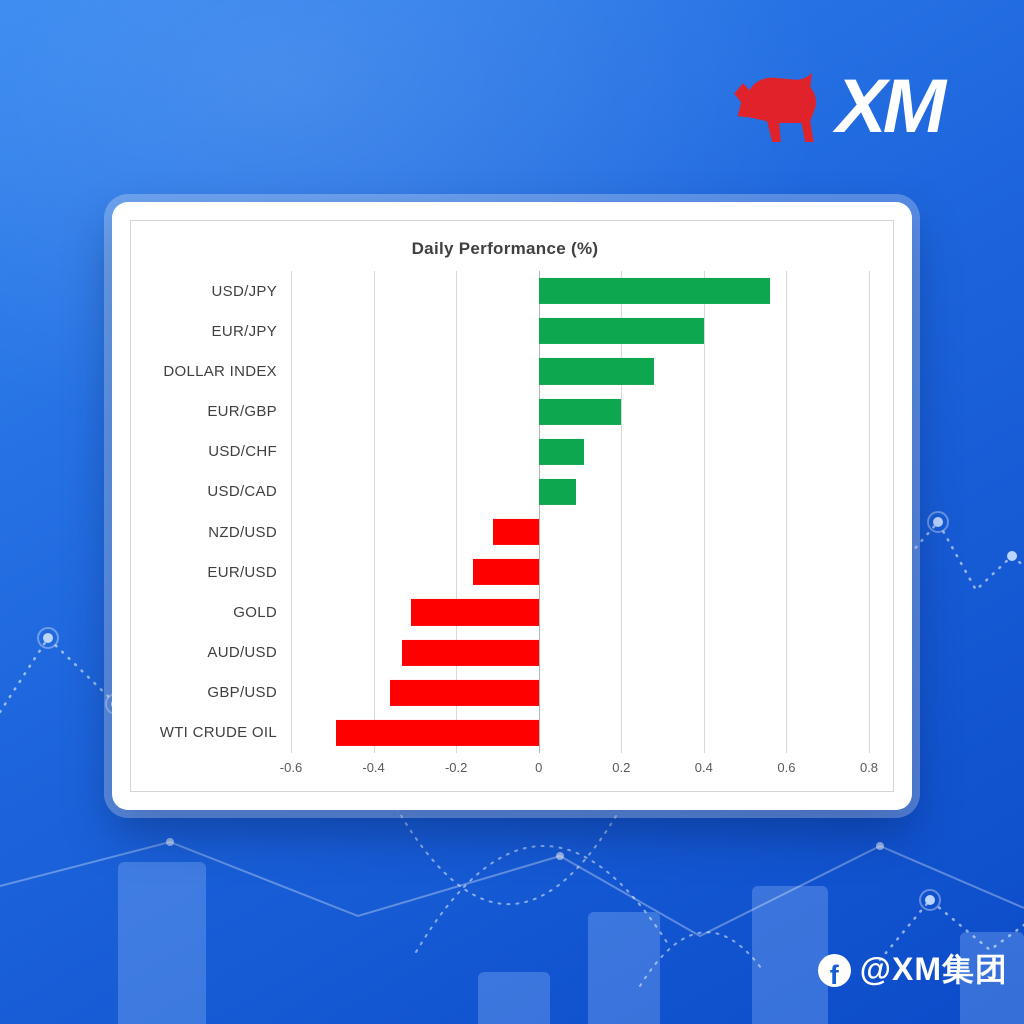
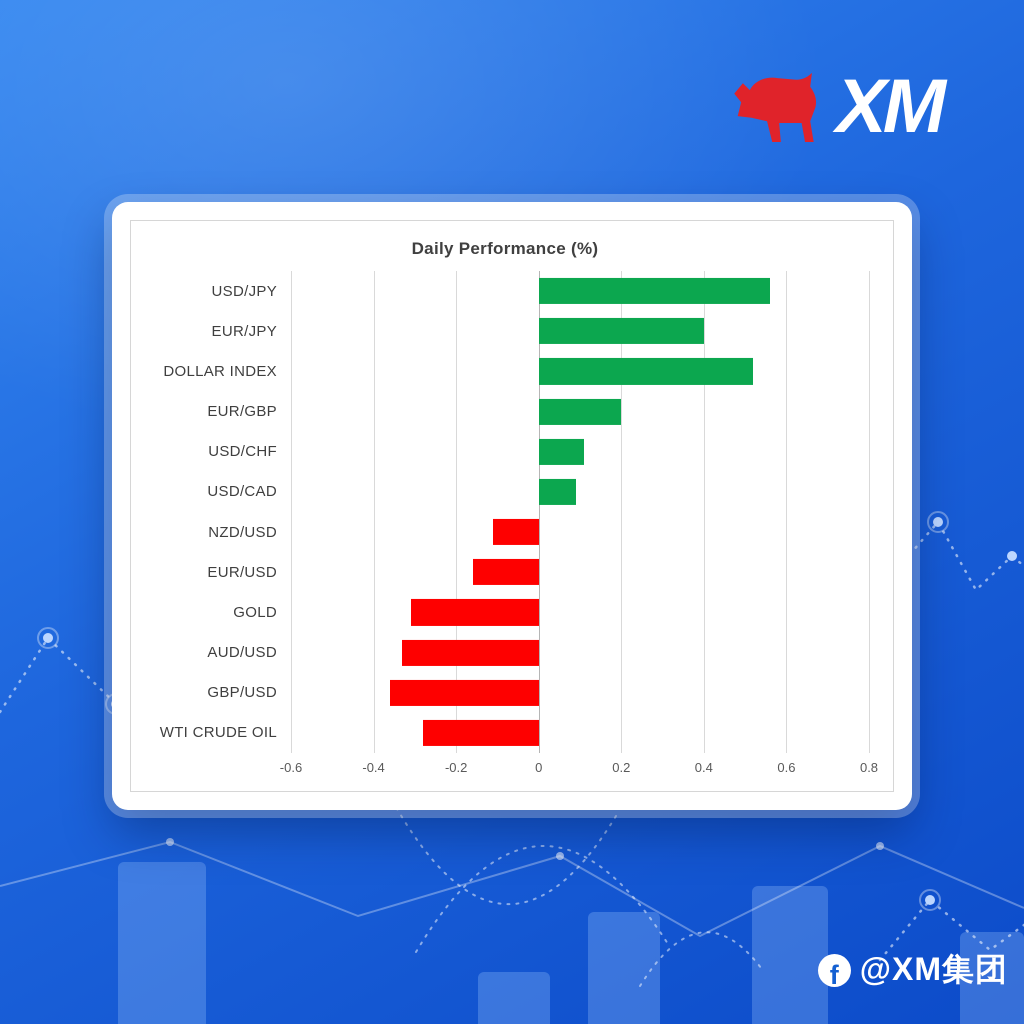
DOLLAR INDEX: 0.28 -> 0.52
WTI CRUDE OIL: -0.49 -> -0.28
